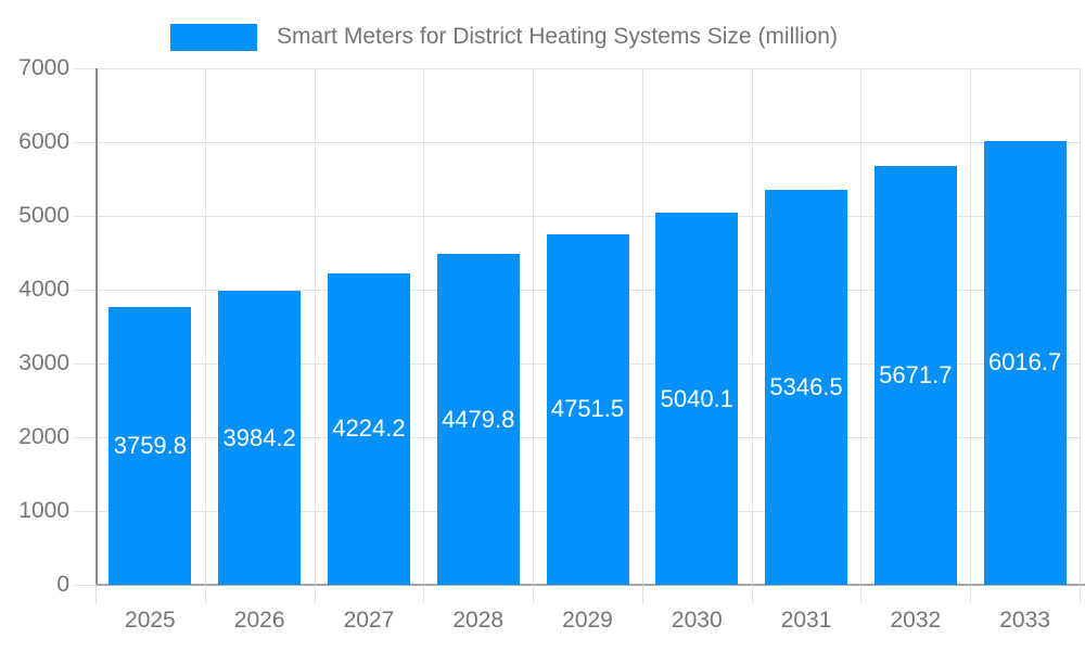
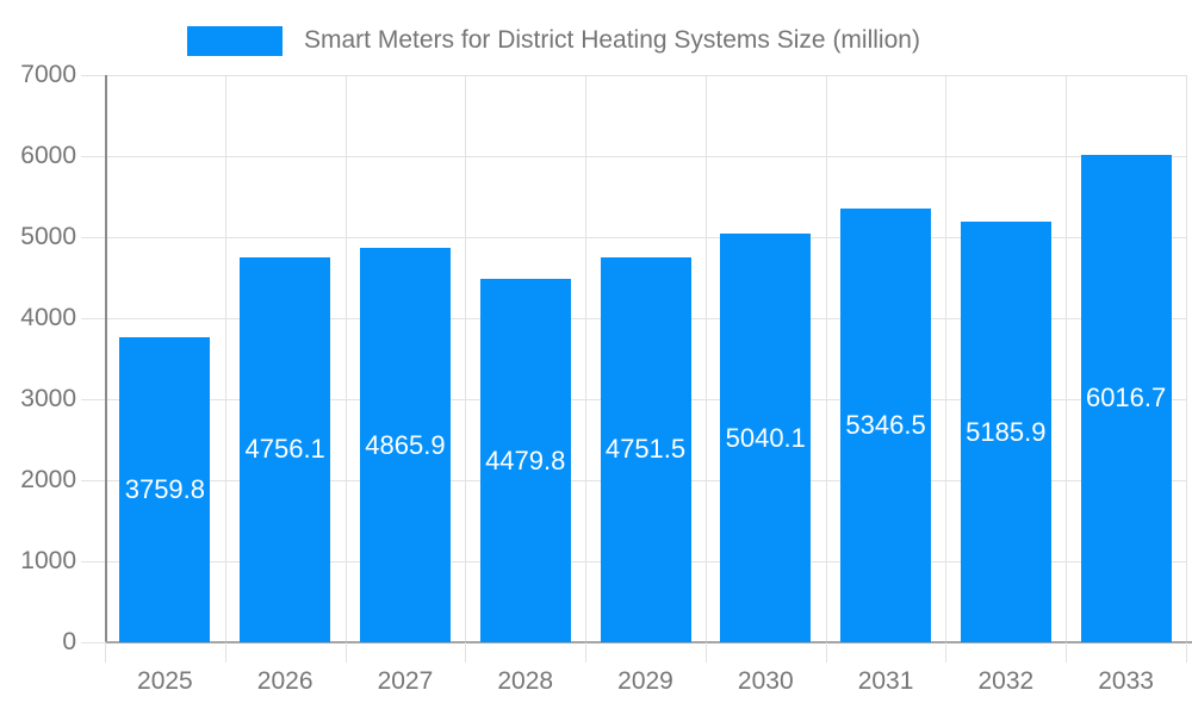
2026: 3984.2 -> 4756.1
2027: 4224.2 -> 4865.9
2032: 5671.7 -> 5185.9
